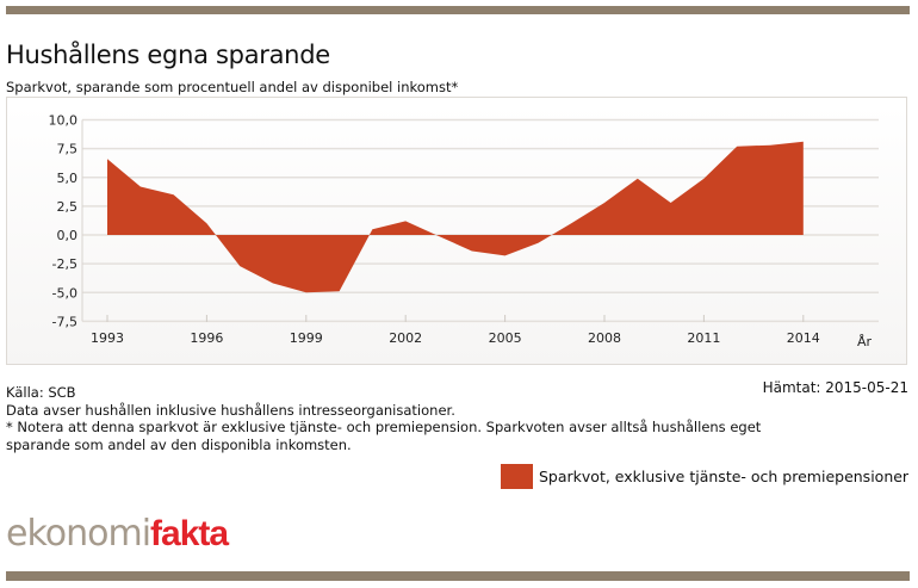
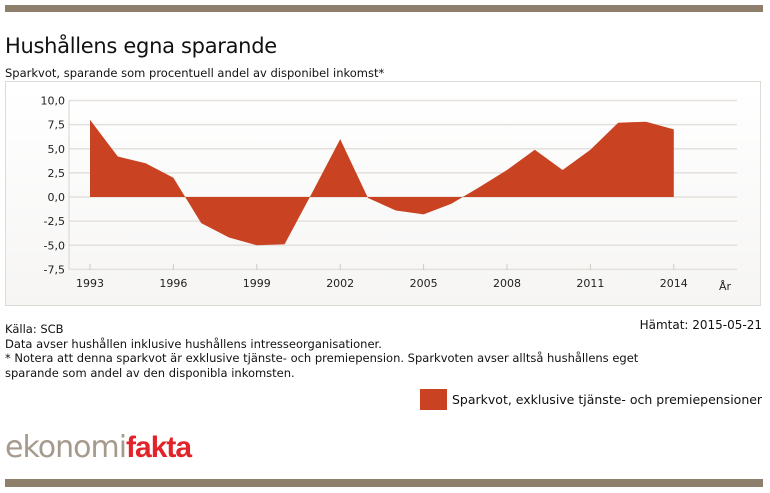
1993: 7 -> 8
1996: 1 -> 2
2002: 1 -> 6
2014: 8 -> 7
